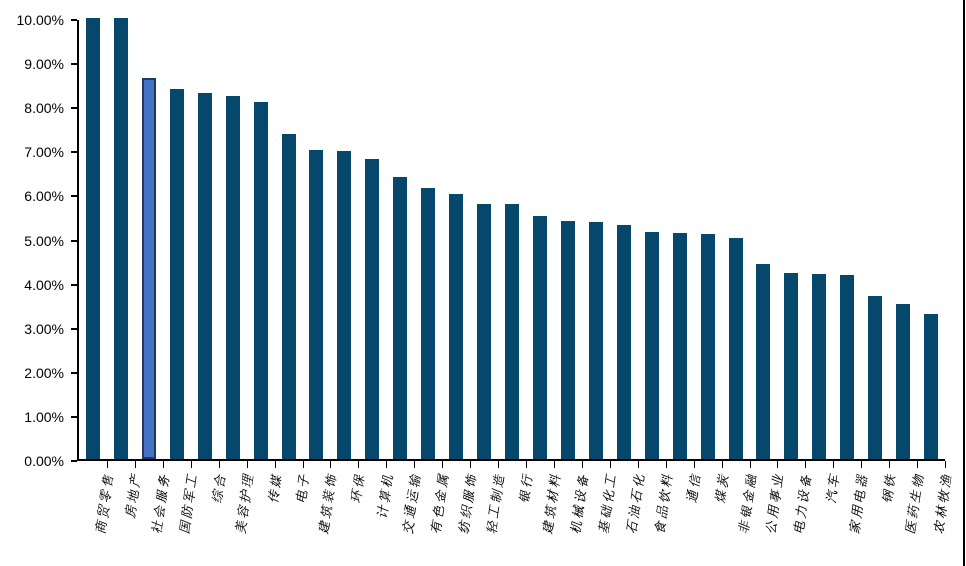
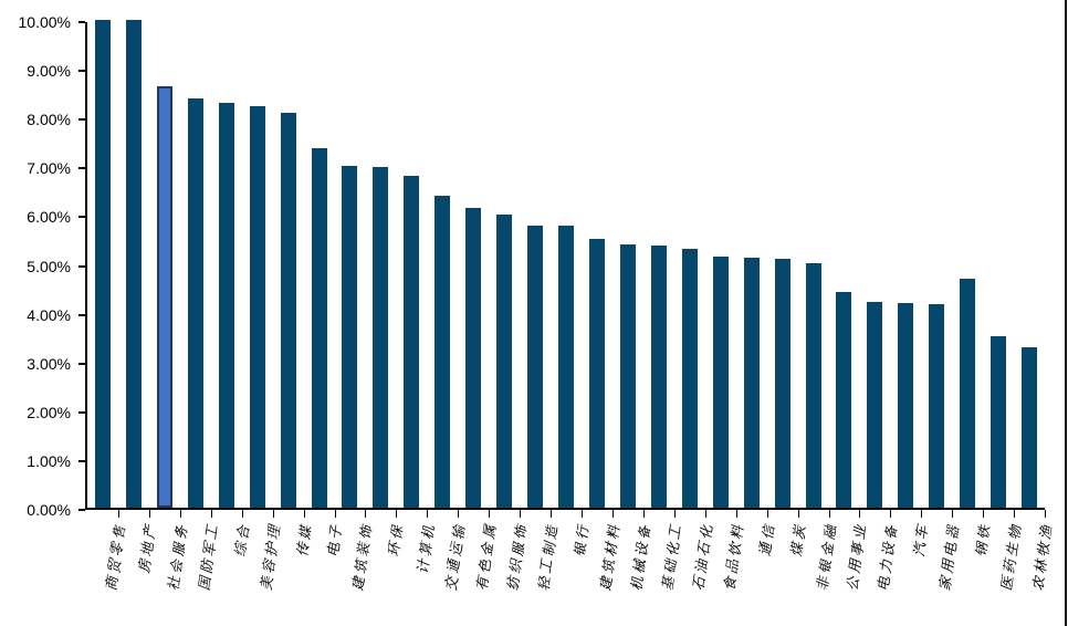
钢铁: 3.7% -> 4.7%
